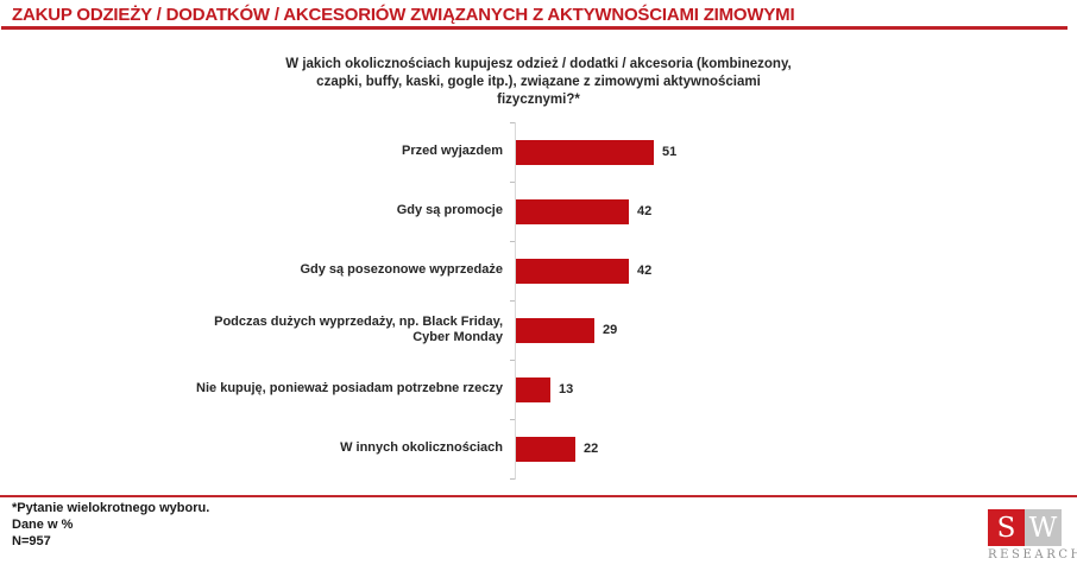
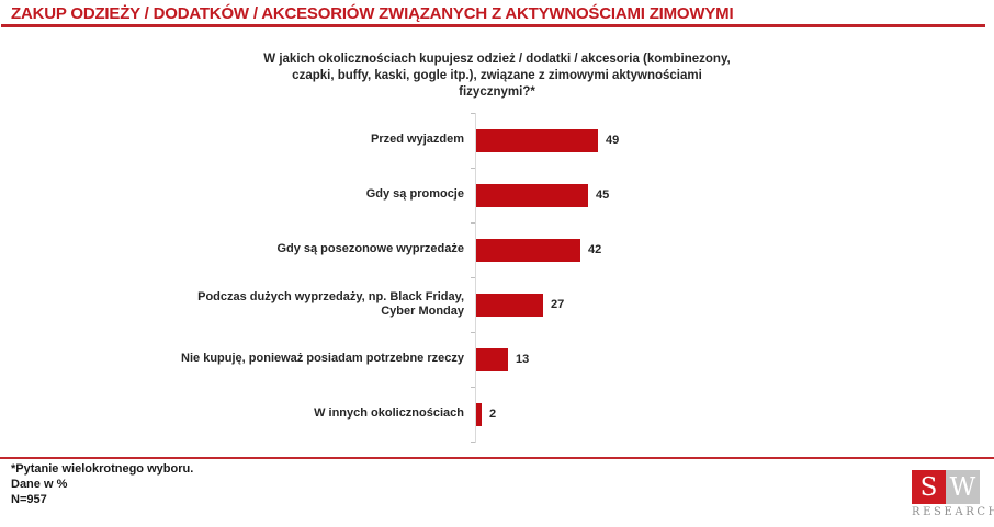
Przed wyjazdem: 51 -> 49
Gdy są promocje: 42 -> 45
Podczas dużych wyprzedaży, np. Black Friday, Cyber Monday: 29 -> 27
W innych okolicznościach: 22 -> 2
